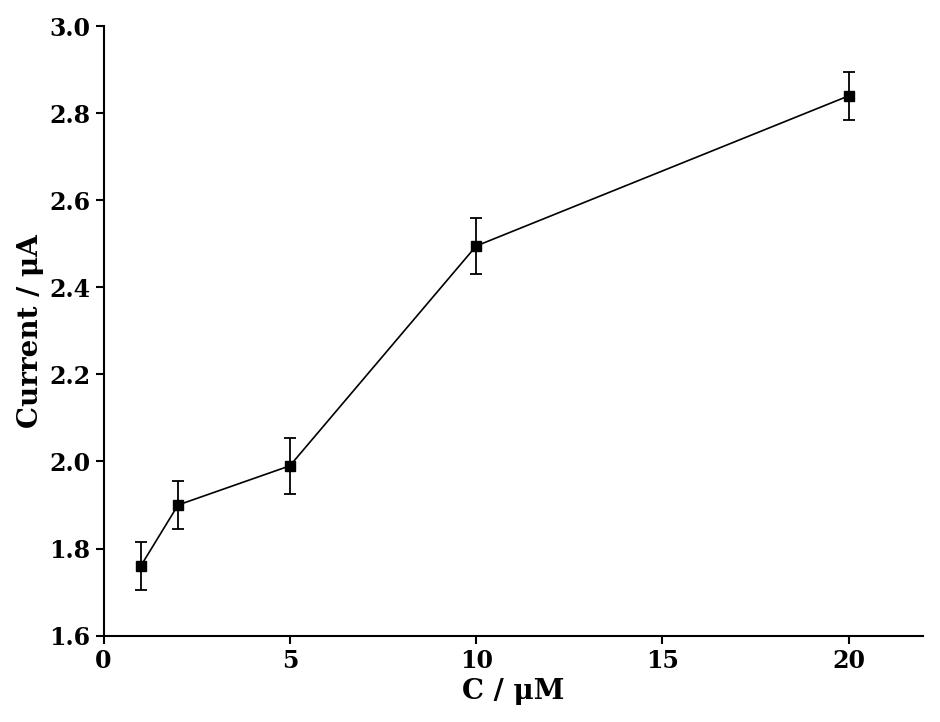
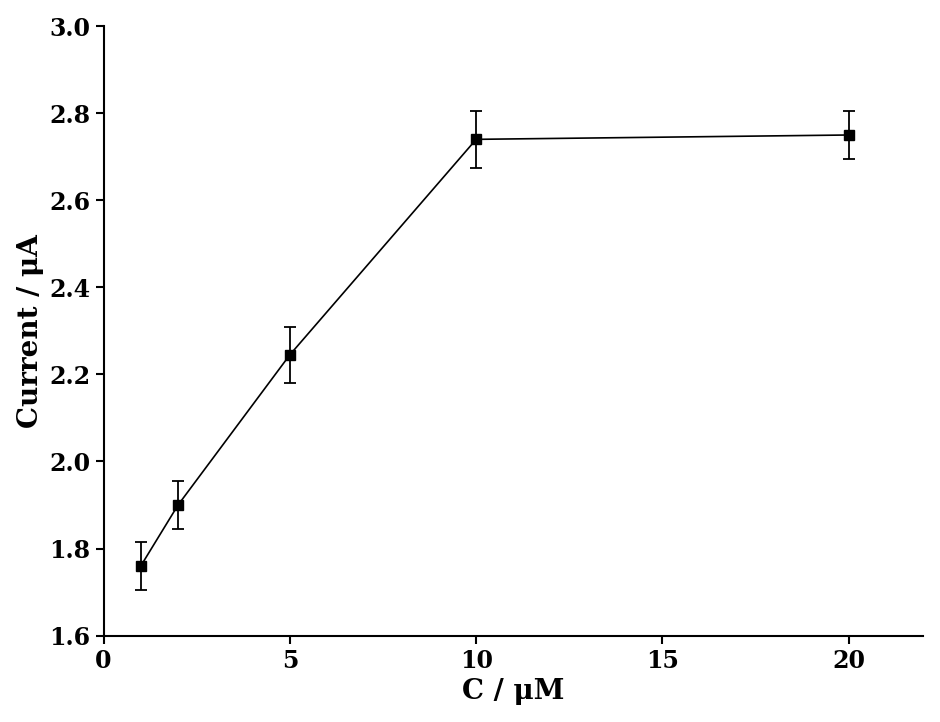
5: 1.990 -> 2.245
10: 2.495 -> 2.740
20: 2.840 -> 2.750
